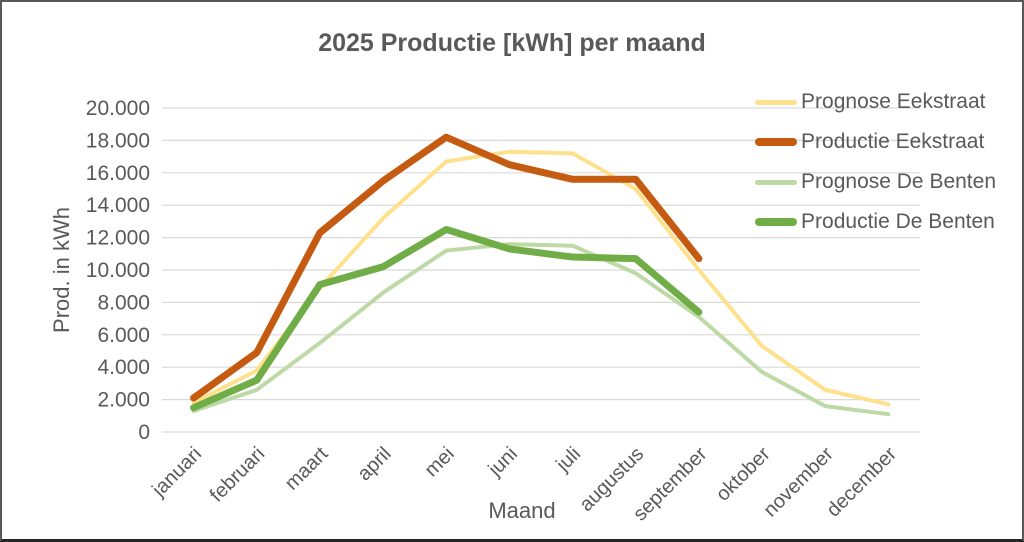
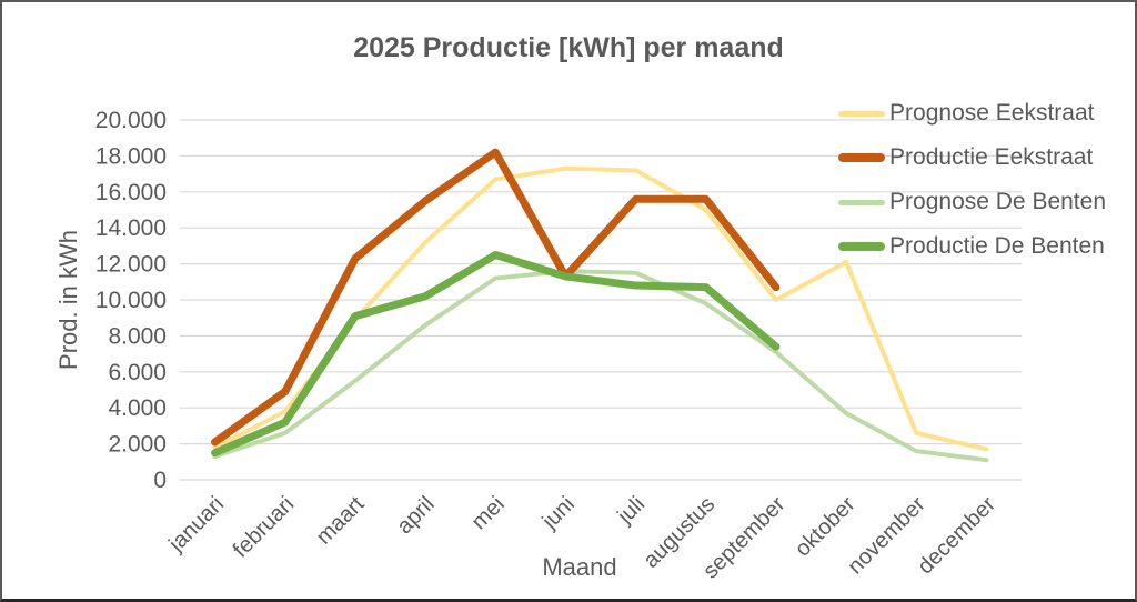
Productie Eekstraat/juni: 16500 -> 11300
Prognose Eekstraat/oktober: 5300 -> 12100
